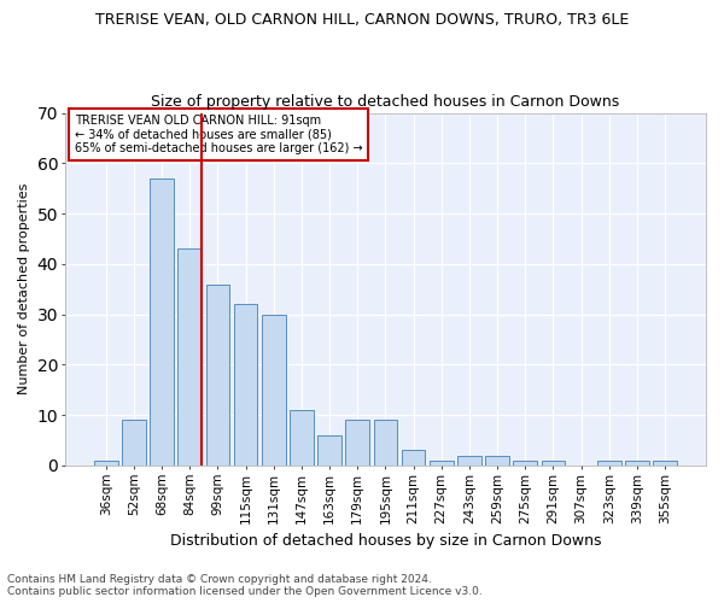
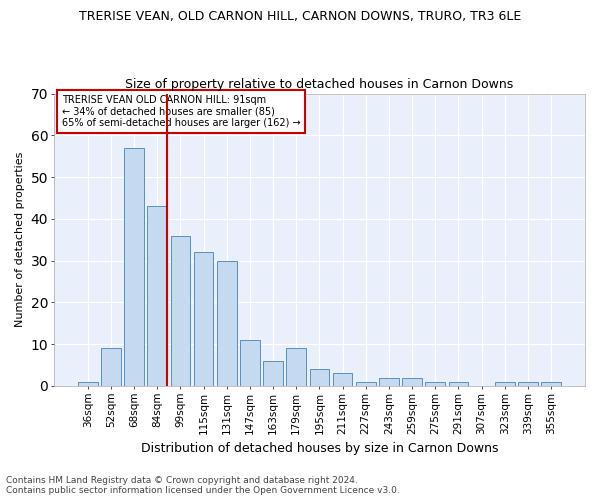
195sqm: 9 -> 4
